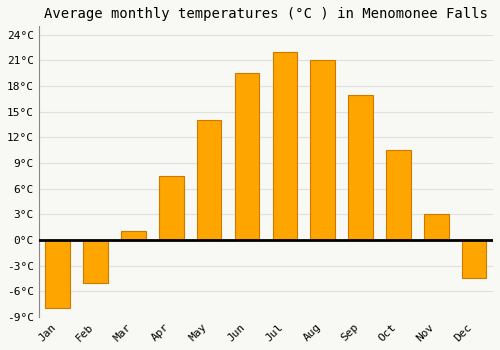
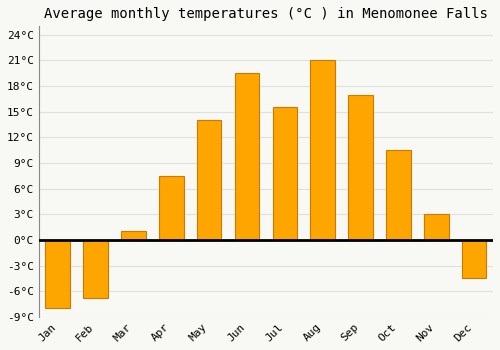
Feb: -5.0°C -> -6.8°C
Jul: 22.0°C -> 15.6°C
